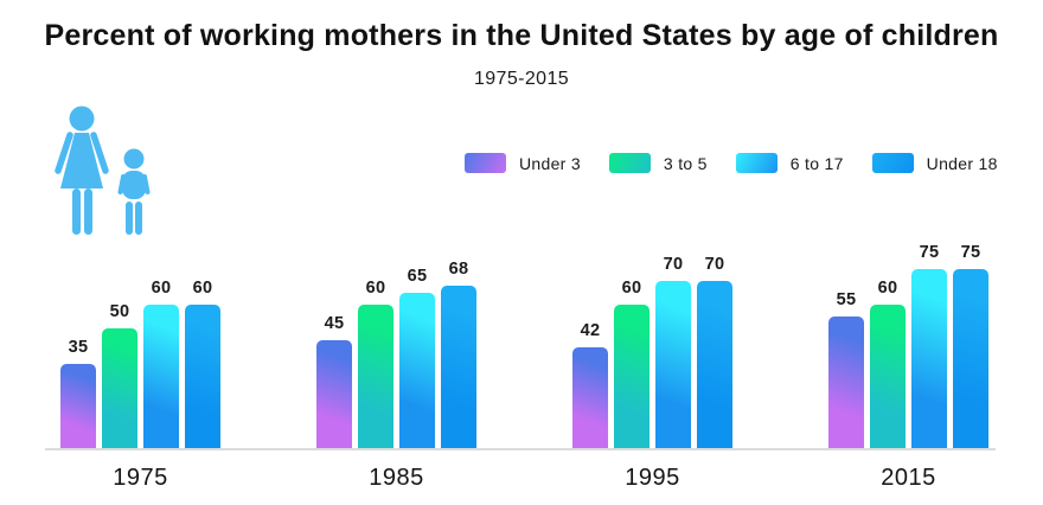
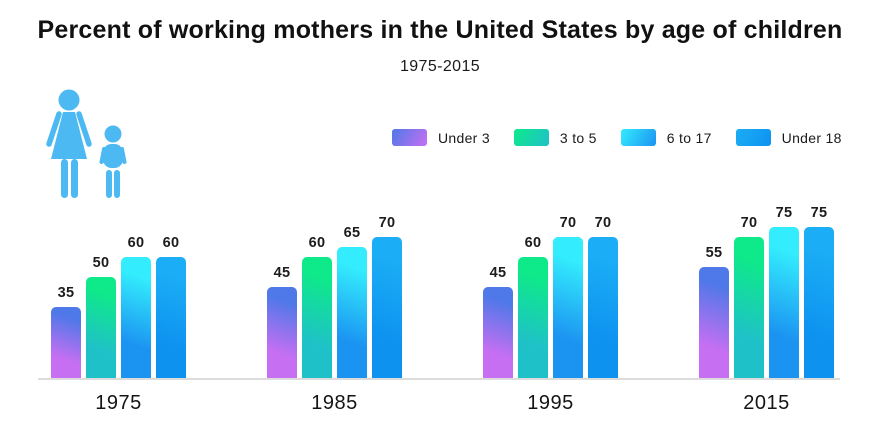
Under 18/1985: 68 -> 70
Under 3/1995: 42 -> 45
3 to 5/2015: 60 -> 70
